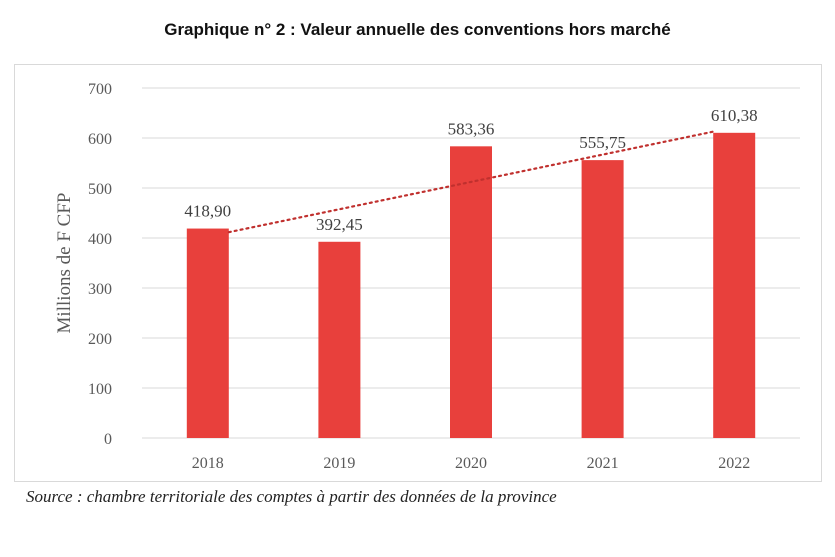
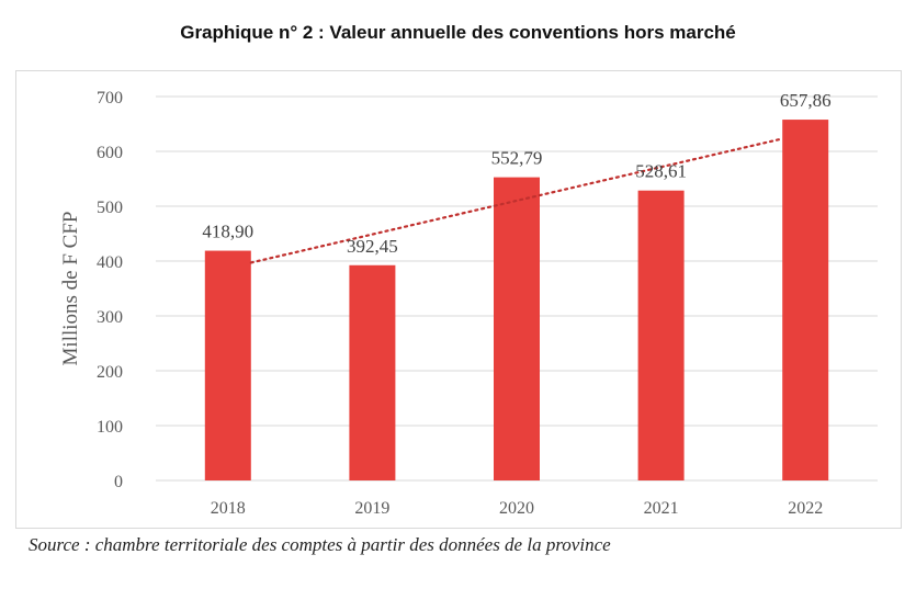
2020: 583,36 -> 552,79
2021: 555,75 -> 528,61
2022: 610,38 -> 657,86
